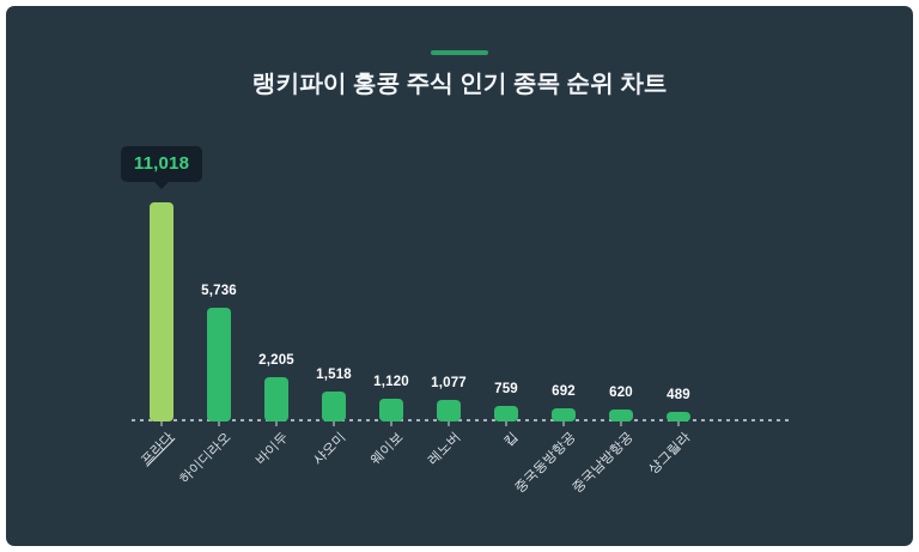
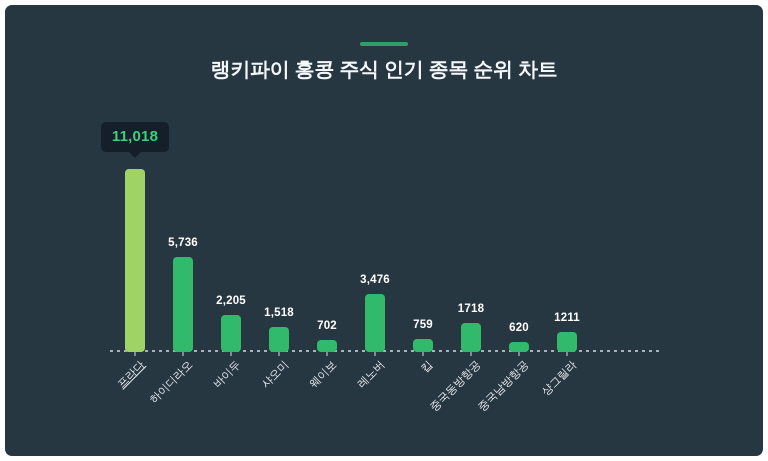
웨이보: 1,120 -> 702
레노버: 1,077 -> 3,476
중국동방항공: 692 -> 1718
샹그릴라: 489 -> 1211
